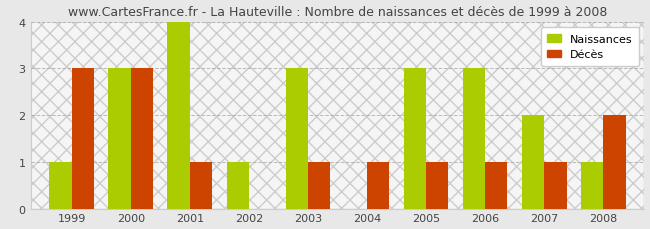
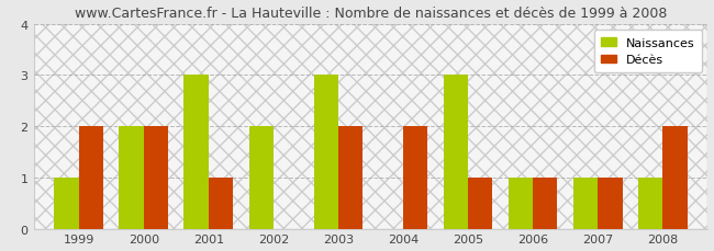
Décès/1999: 3 -> 2
Naissances/2000: 3 -> 2
Décès/2000: 3 -> 2
Naissances/2001: 4 -> 3
Naissances/2002: 1 -> 2
Décès/2003: 1 -> 2
Décès/2004: 1 -> 2
Naissances/2006: 3 -> 1
Naissances/2007: 2 -> 1
